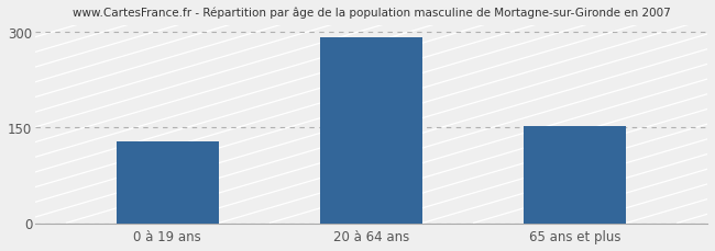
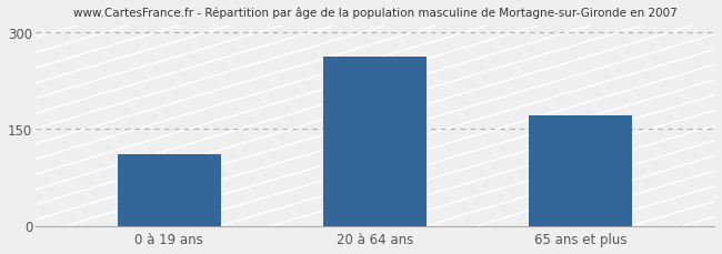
0 à 19 ans: 127 -> 110
20 à 64 ans: 291 -> 262
65 ans et plus: 151 -> 170
